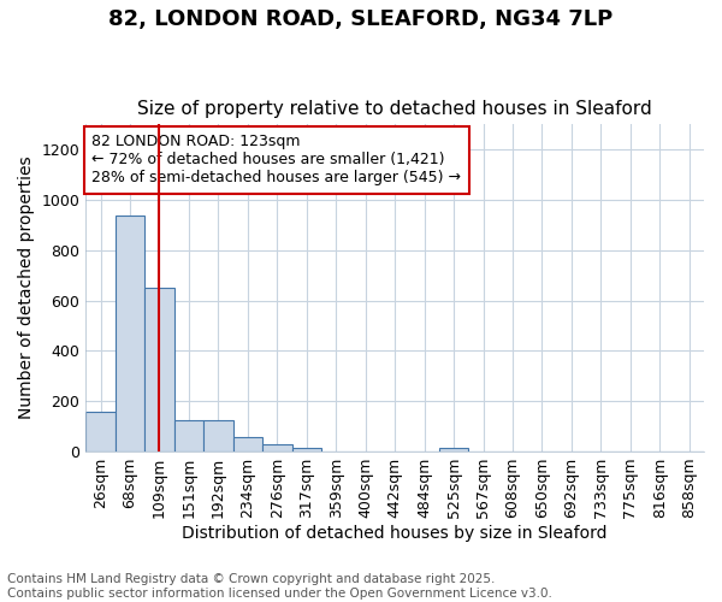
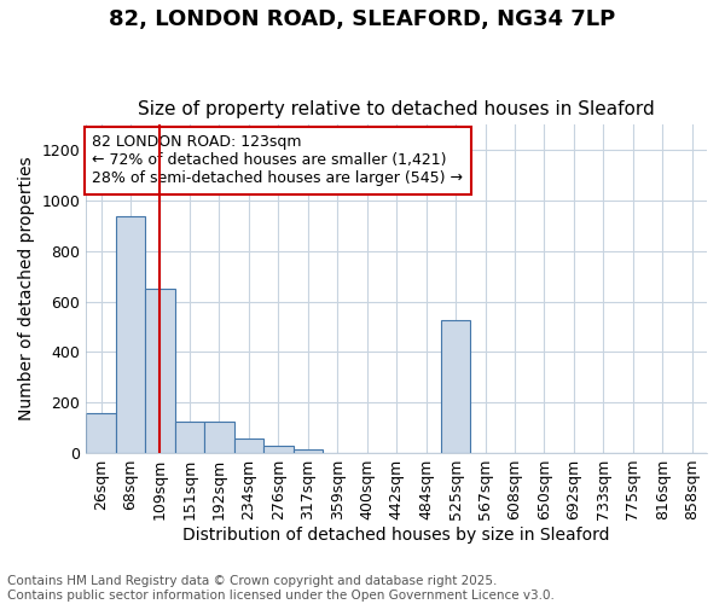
525sqm: 12 -> 525
